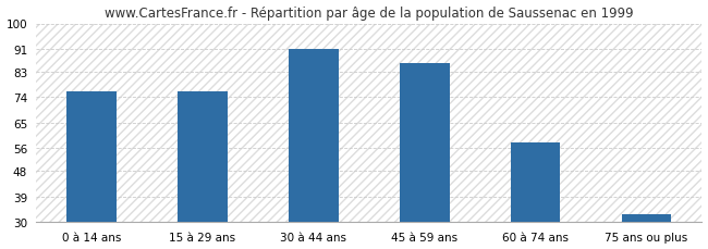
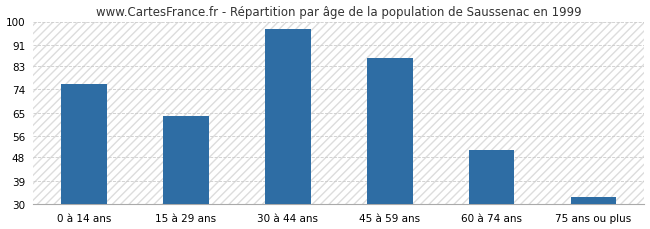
15 à 29 ans: 76 -> 64
30 à 44 ans: 91 -> 97
60 à 74 ans: 58 -> 51
